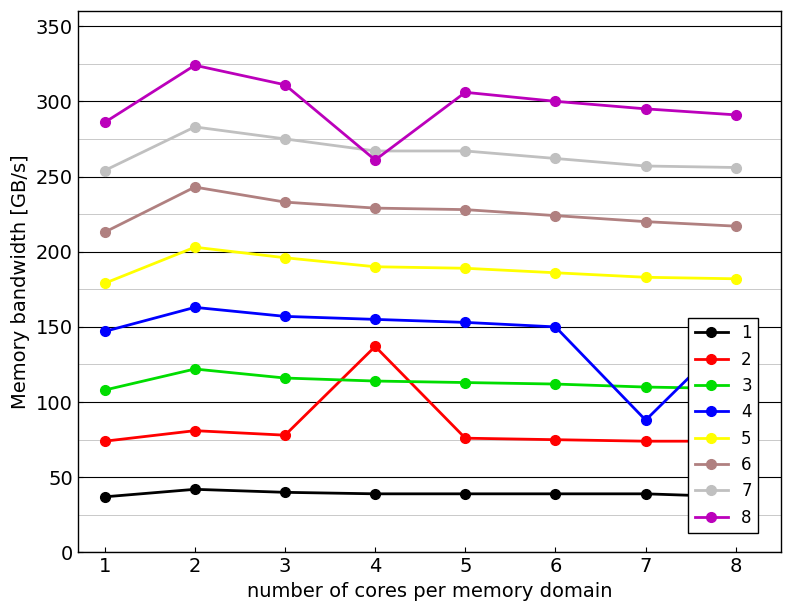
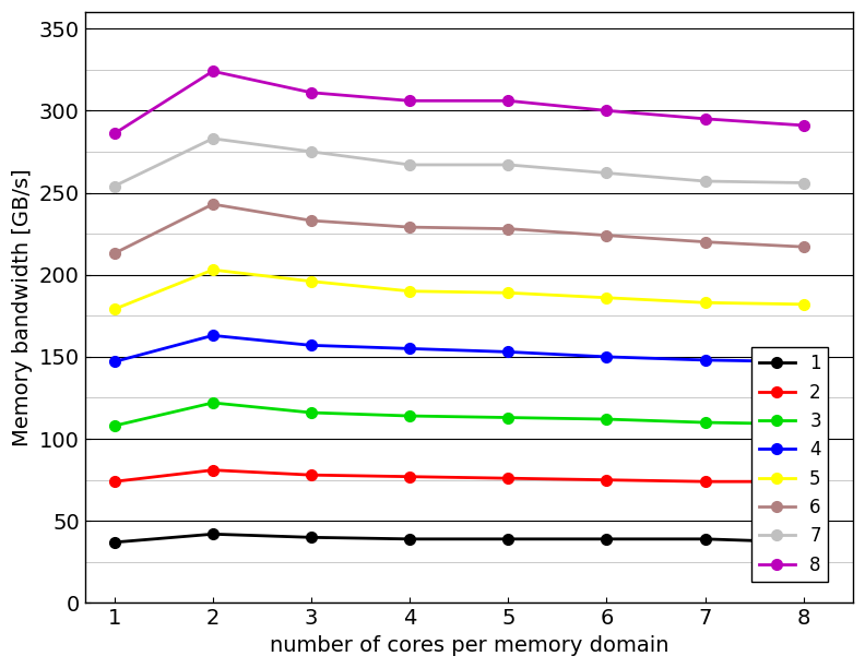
2/4: 137 -> 77
8/4: 261 -> 306
4/7: 88 -> 148
